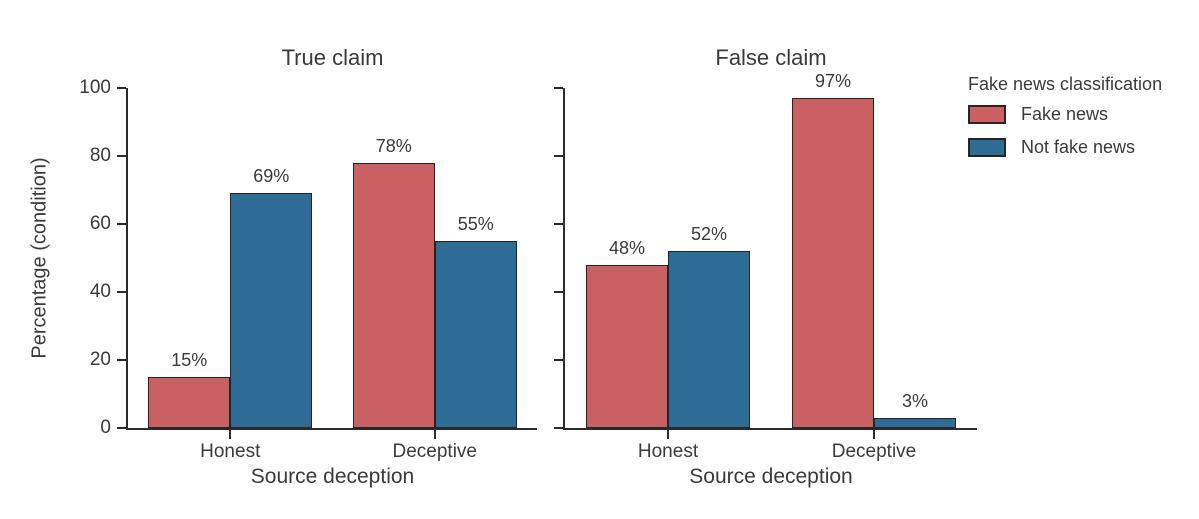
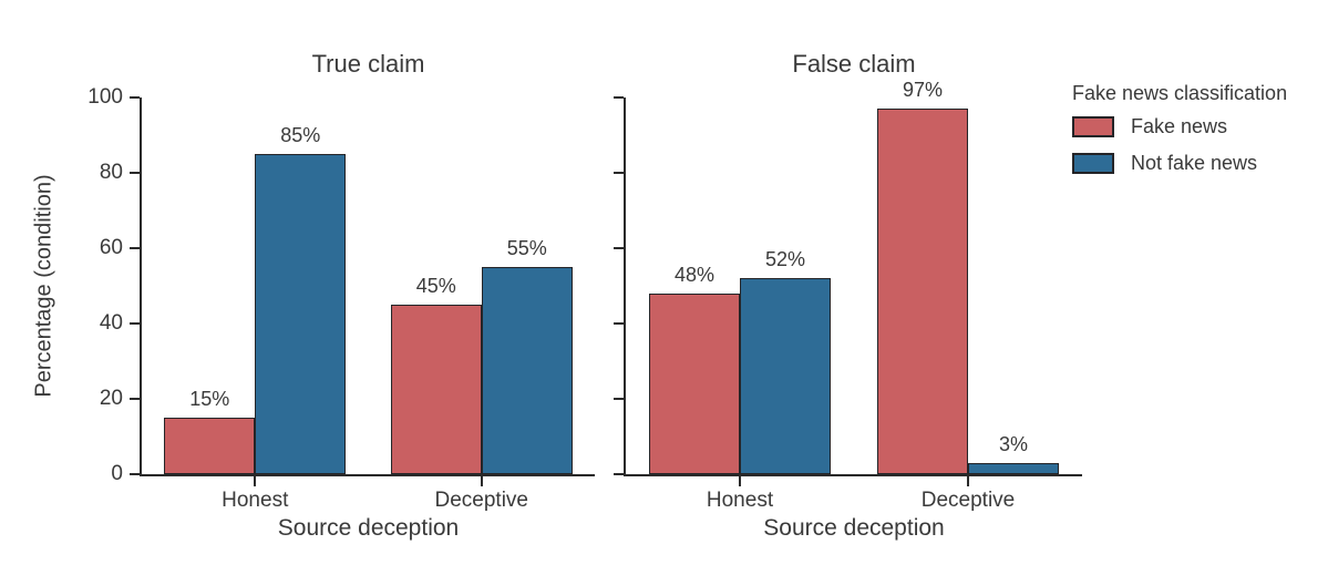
True claim/Not fake news/Honest: 69% -> 85%
True claim/Fake news/Deceptive: 78% -> 45%
